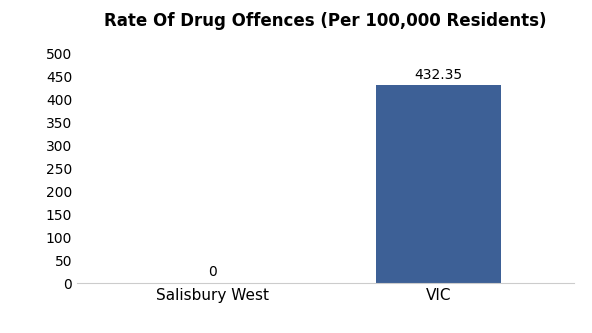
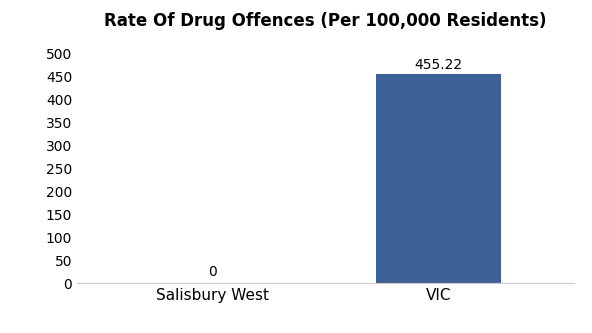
VIC: 432.35 -> 455.22
